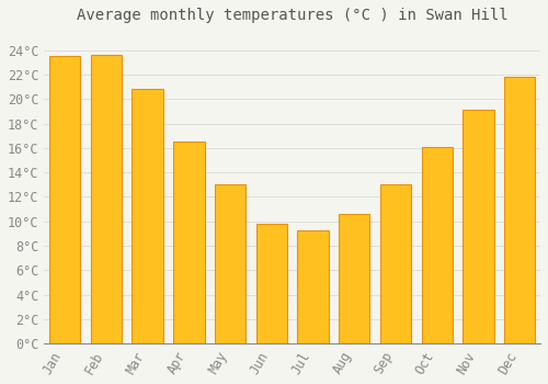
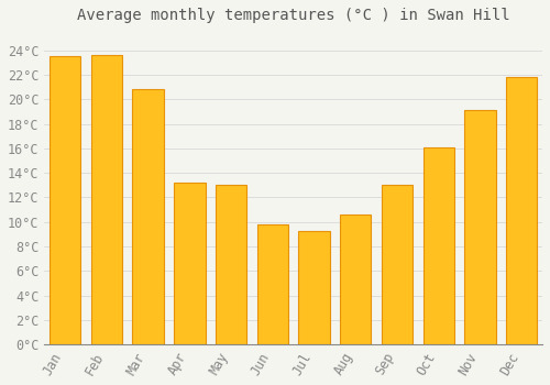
Apr: 16.5°C -> 13.2°C
